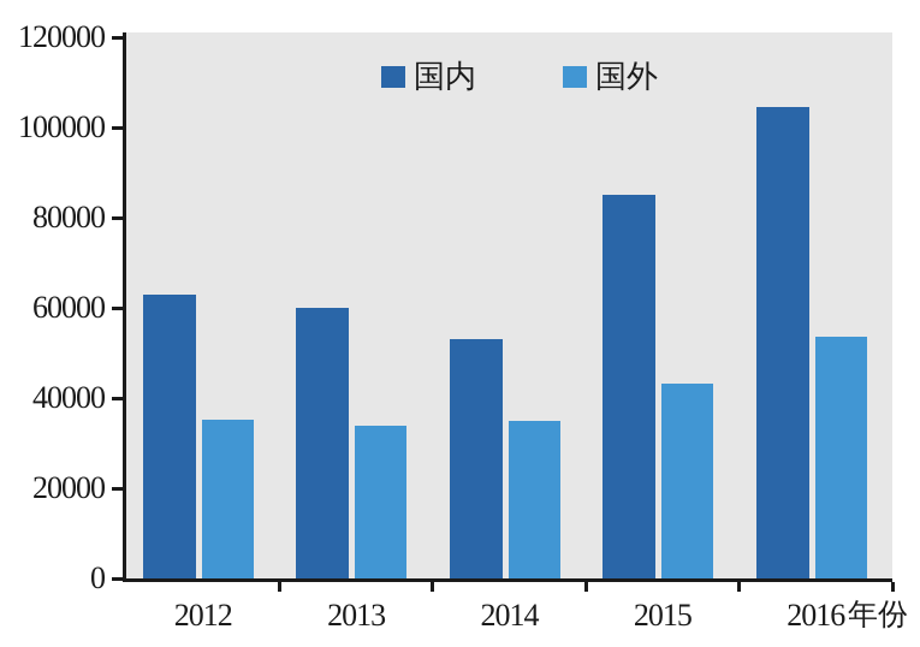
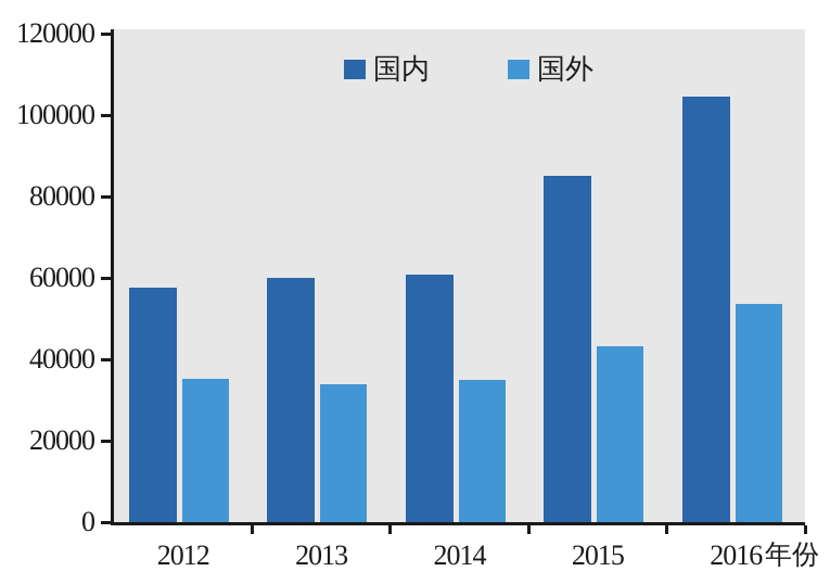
国内/2012: 63000 -> 58000
国内/2014: 53000 -> 61000
